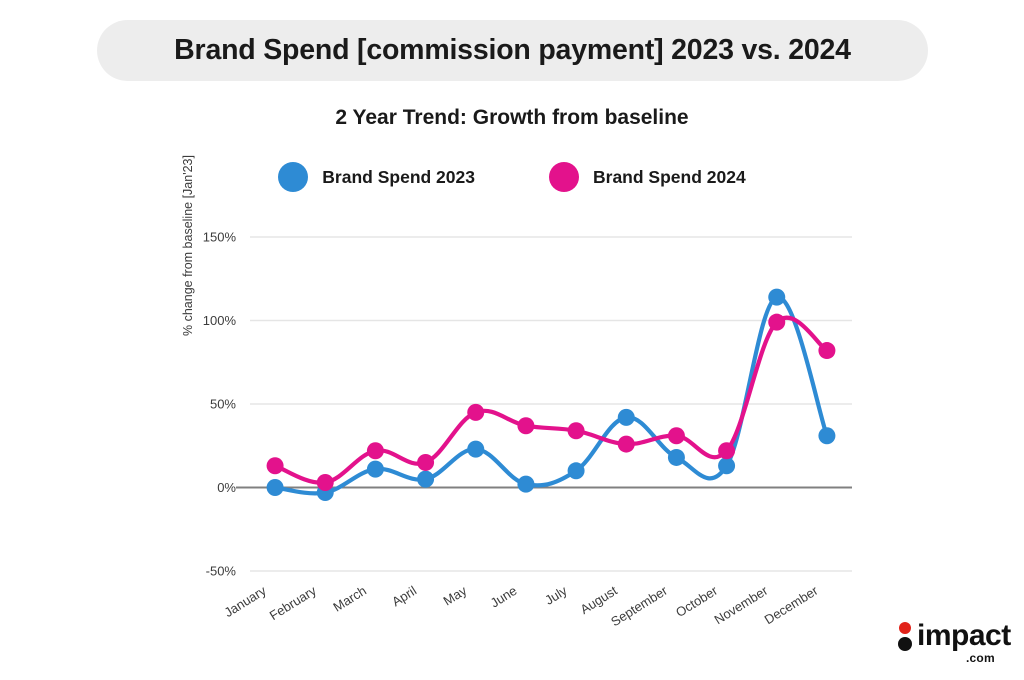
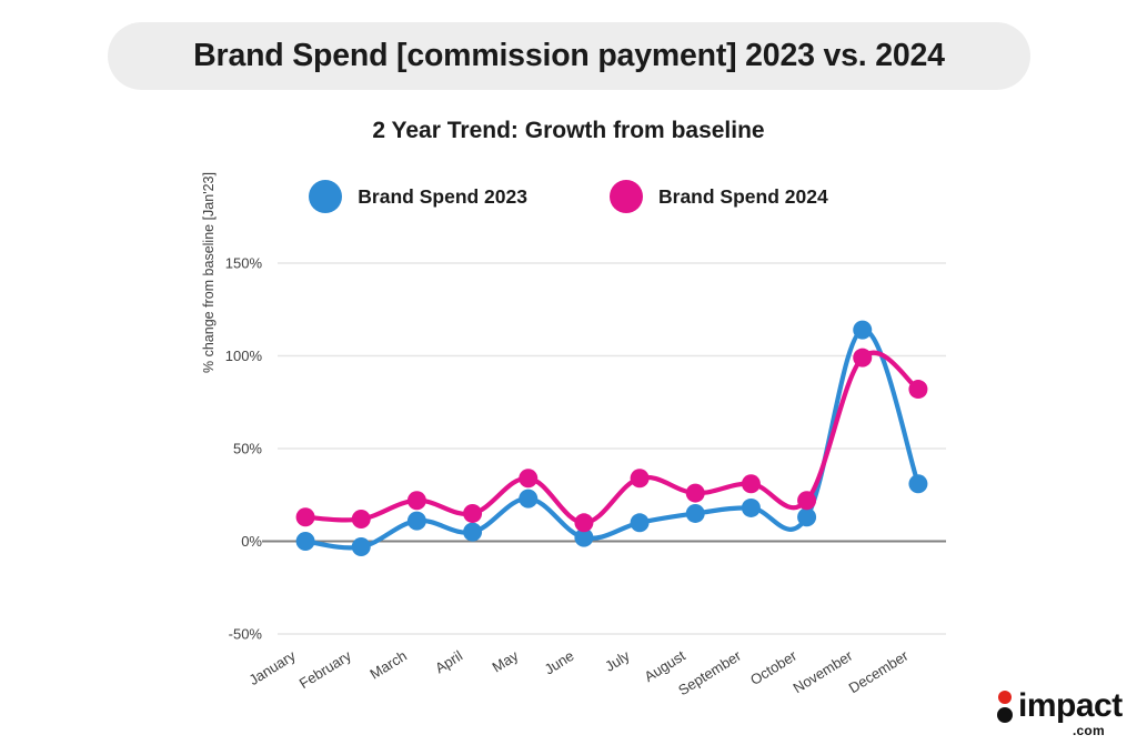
Brand Spend 2024/February: 3% -> 12%
Brand Spend 2024/May: 45% -> 34%
Brand Spend 2024/June: 37% -> 10%
Brand Spend 2023/August: 42% -> 15%
